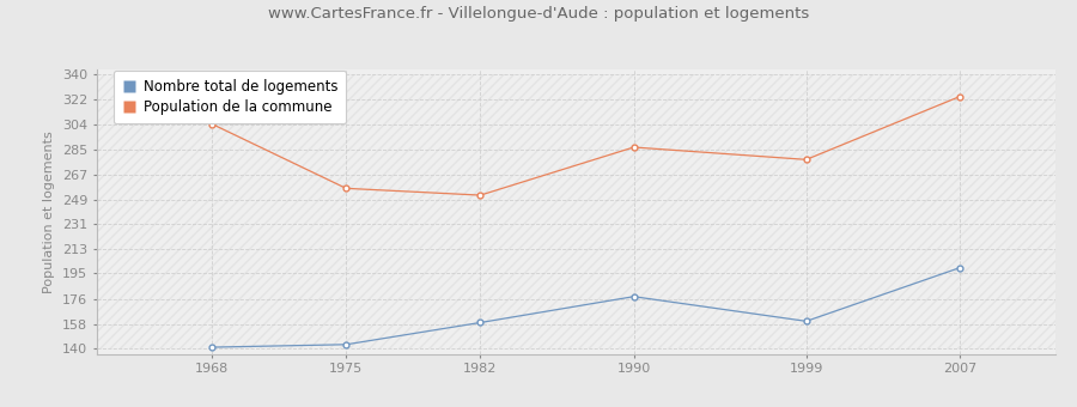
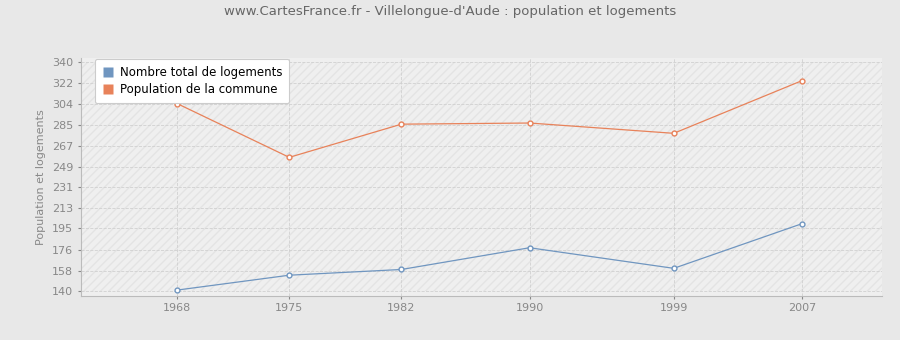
Nombre total de logements/1975: 143 -> 154
Population de la commune/1982: 252 -> 286
